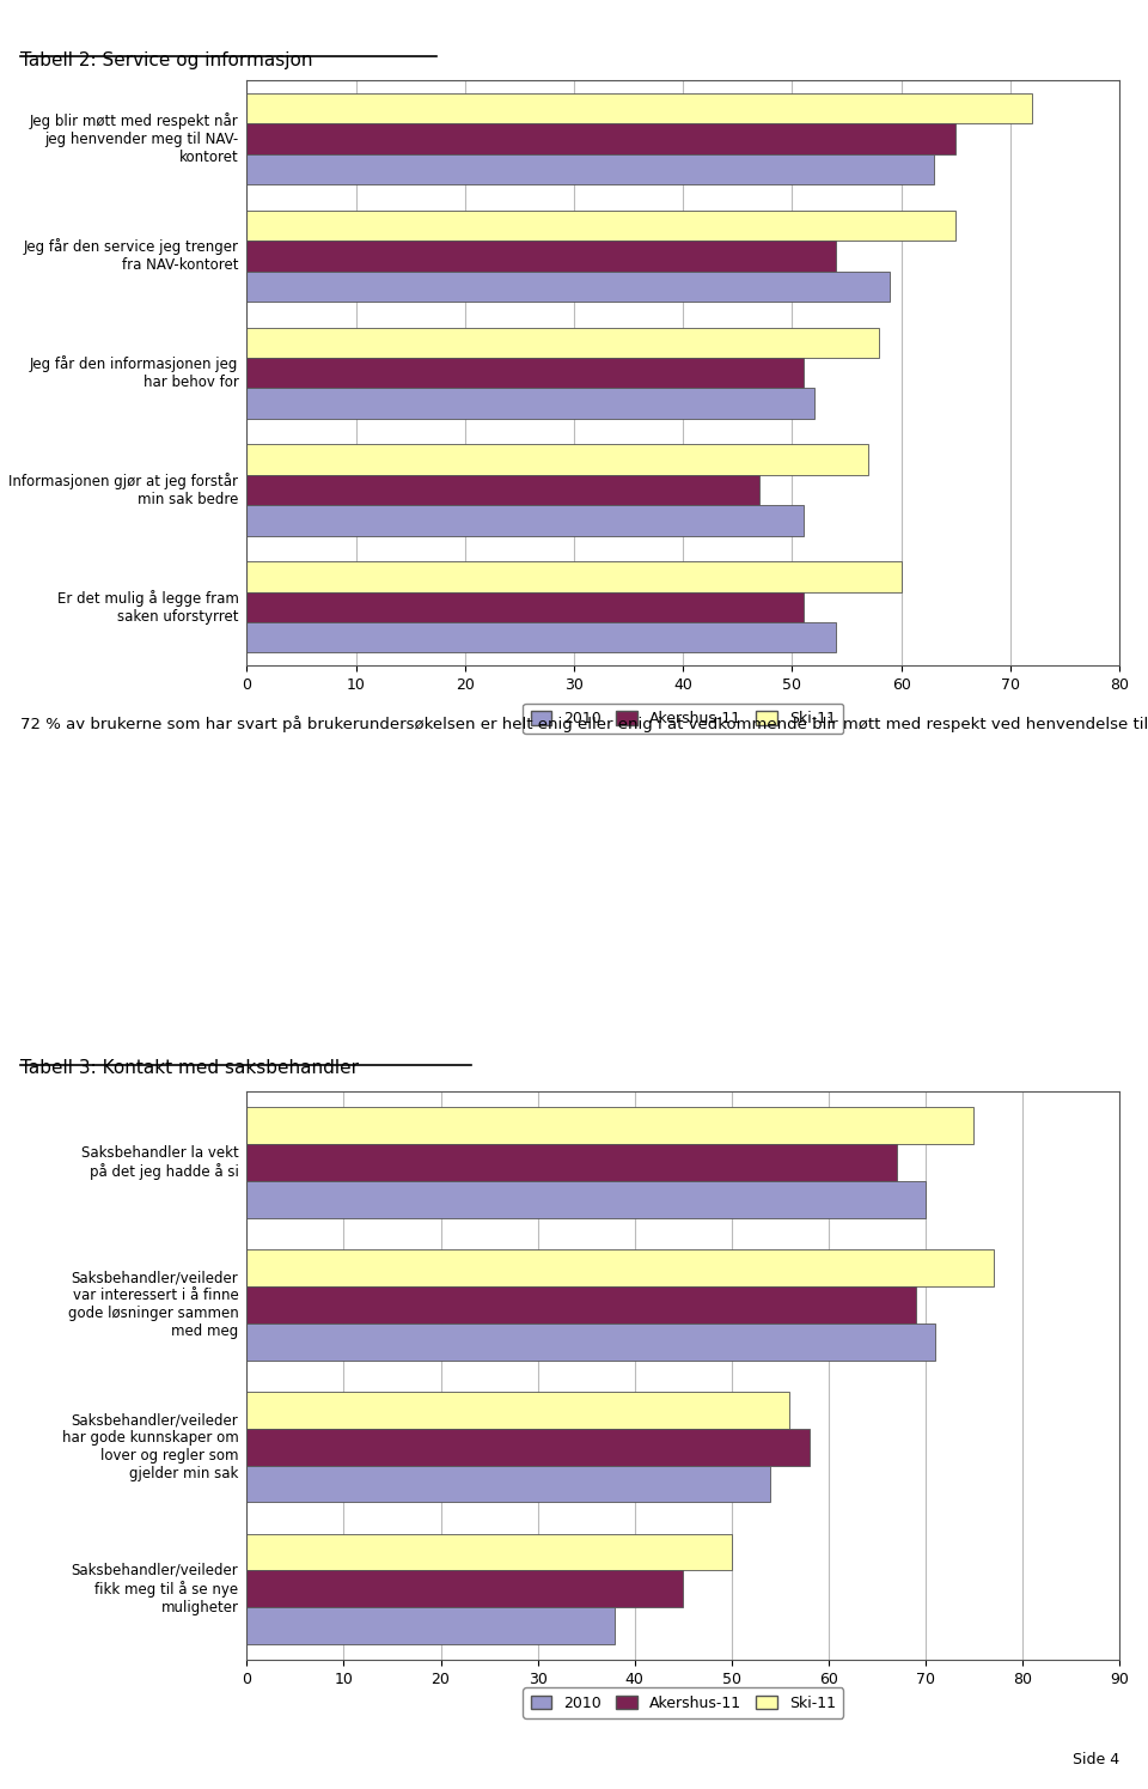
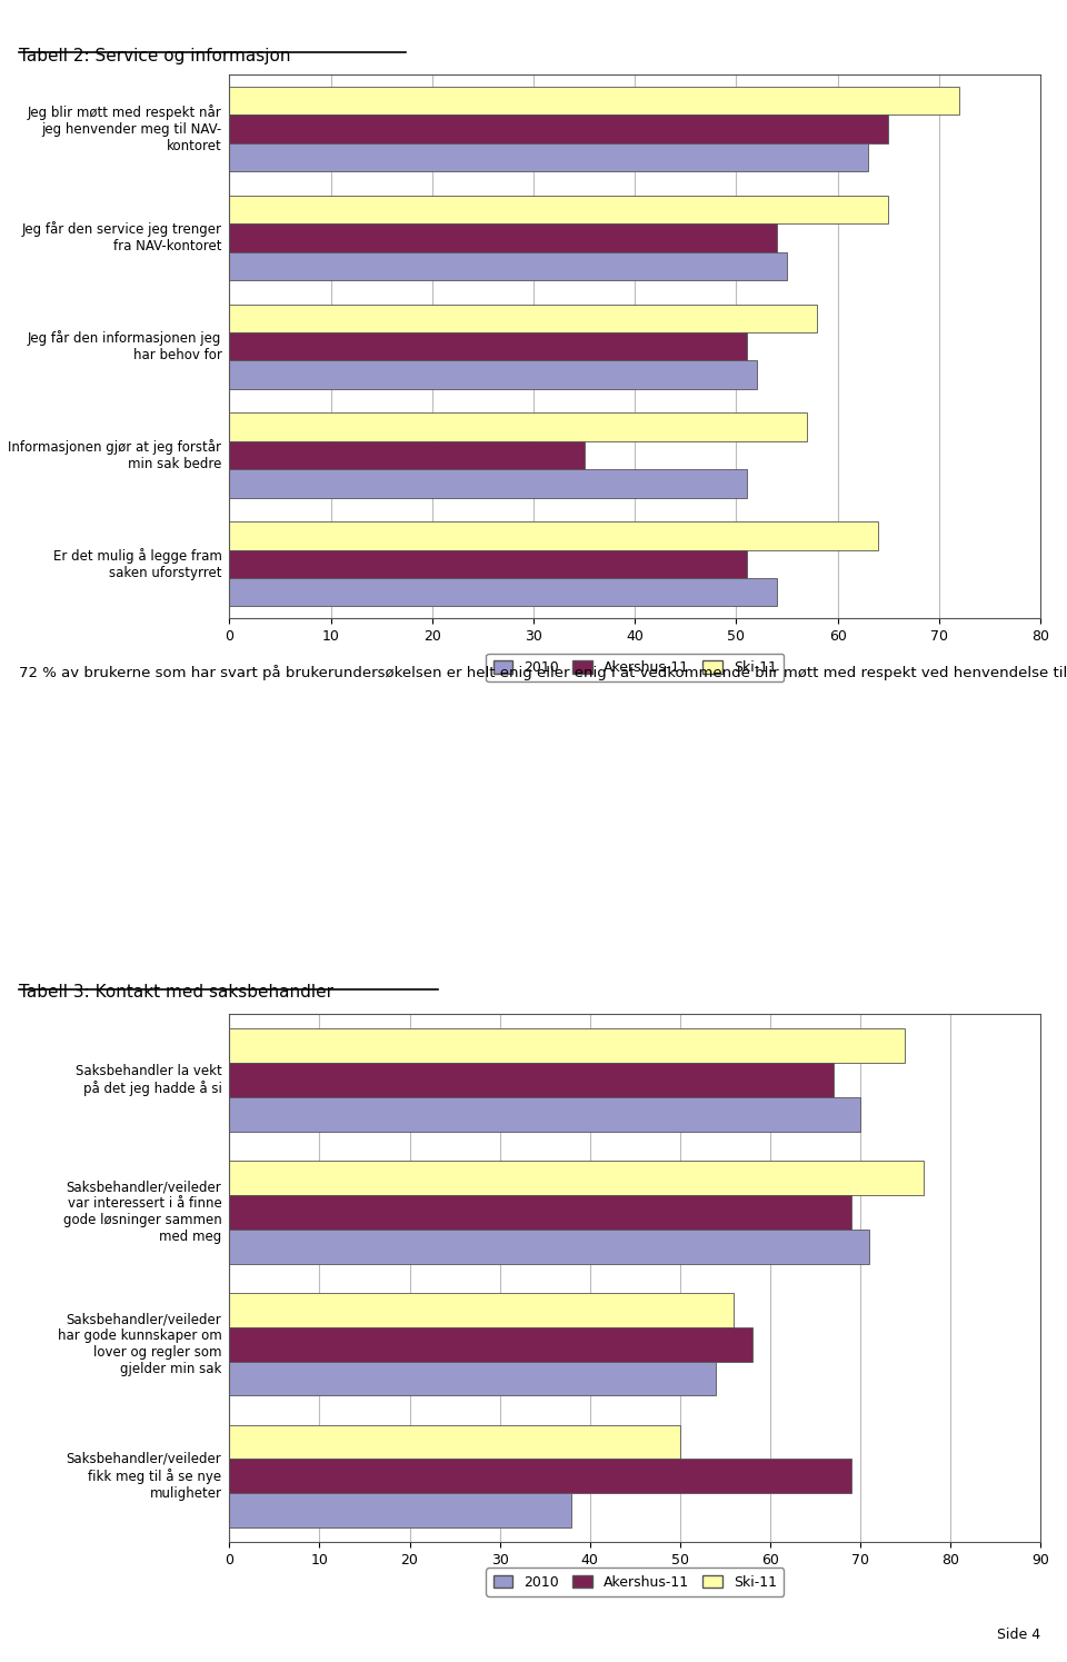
2010/Jeg får den service jeg trenger fra NAV-kontoret: 59 -> 55
Akershus-11/Informasjonen gjør at jeg forstår min sak bedre: 47 -> 35
Ski-11/Er det mulig å legge fram saken uforstyrret: 60 -> 64
Akershus-11/Saksbehandler/veileder fikk meg til å se nye muligheter: 45 -> 69
